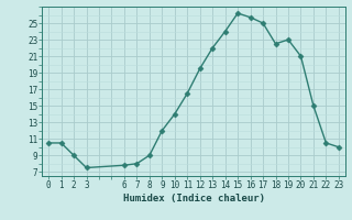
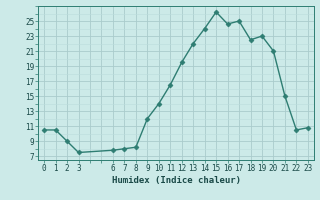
8: 9.0 -> 8.2
16: 25.7 -> 24.6
23: 10.0 -> 10.8
